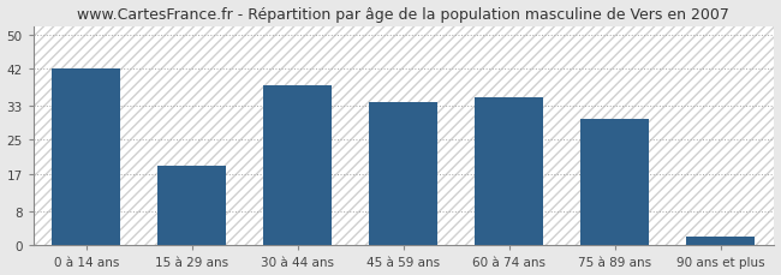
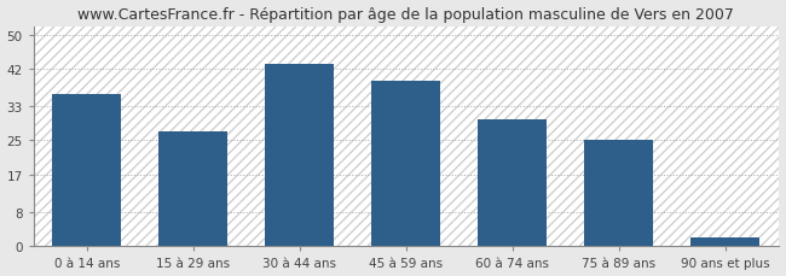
0 à 14 ans: 42 -> 36
15 à 29 ans: 19 -> 27
30 à 44 ans: 38 -> 43
45 à 59 ans: 34 -> 39
60 à 74 ans: 35 -> 30
75 à 89 ans: 30 -> 25
